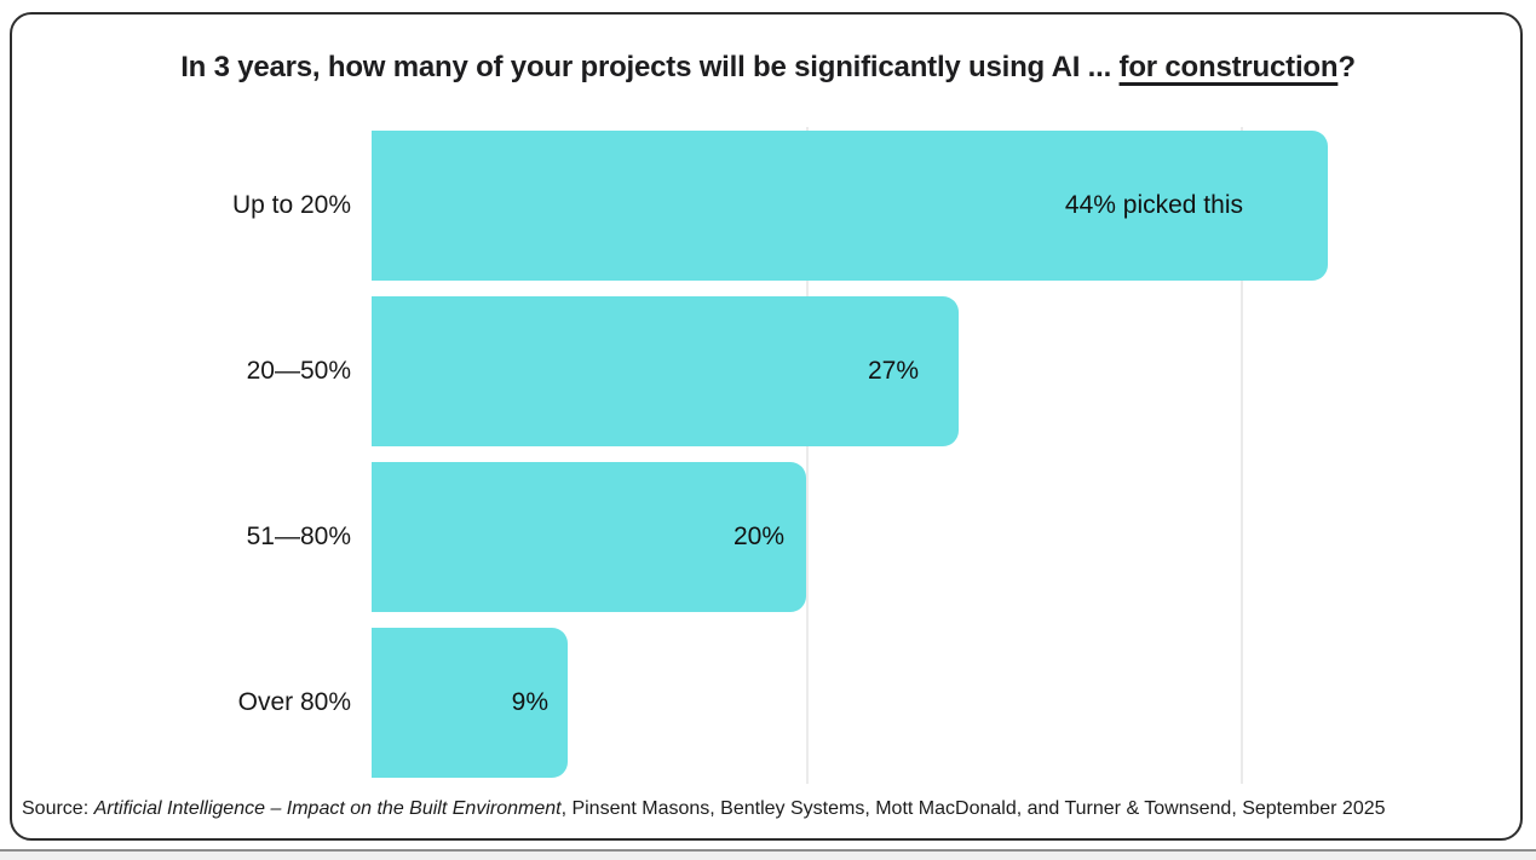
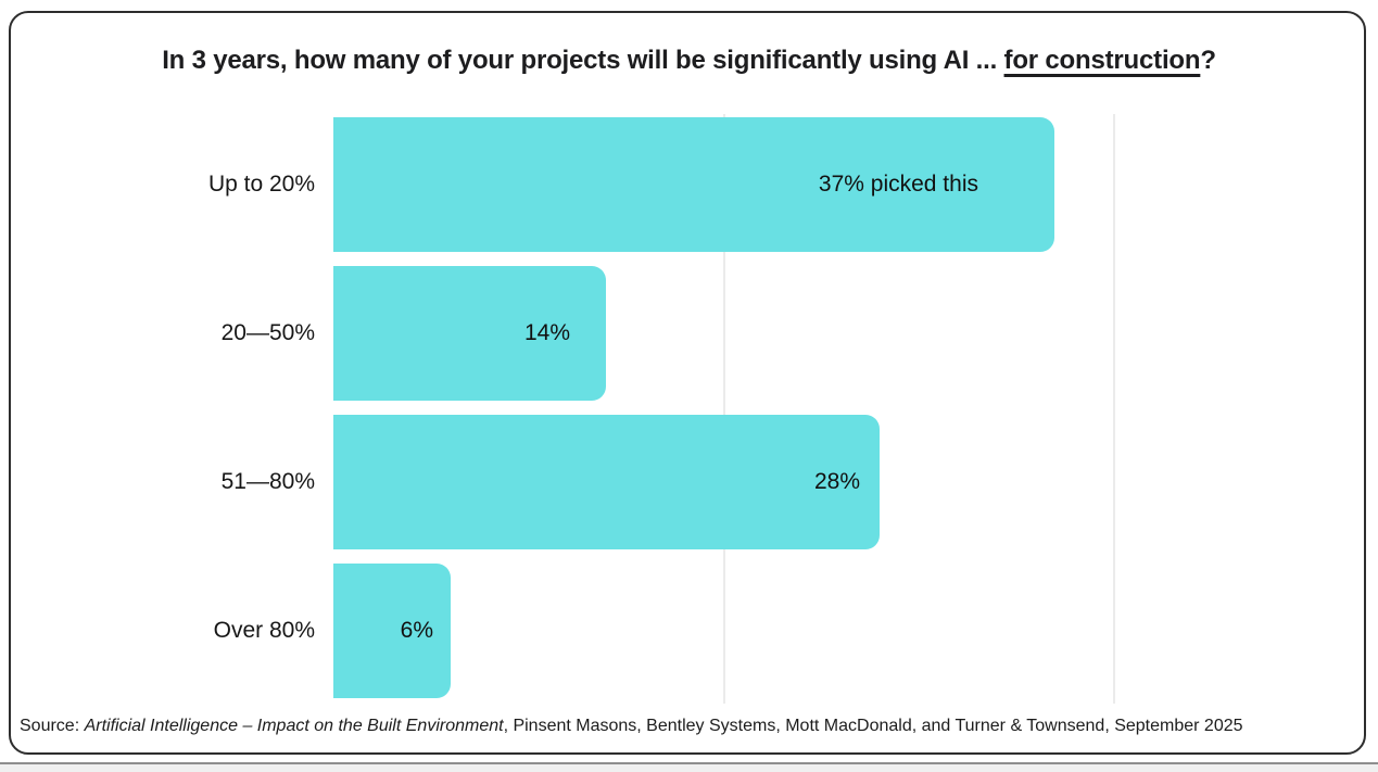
Up to 20%: 44% -> 37%
20—50%: 27% -> 14%
51—80%: 20% -> 28%
Over 80%: 9% -> 6%
